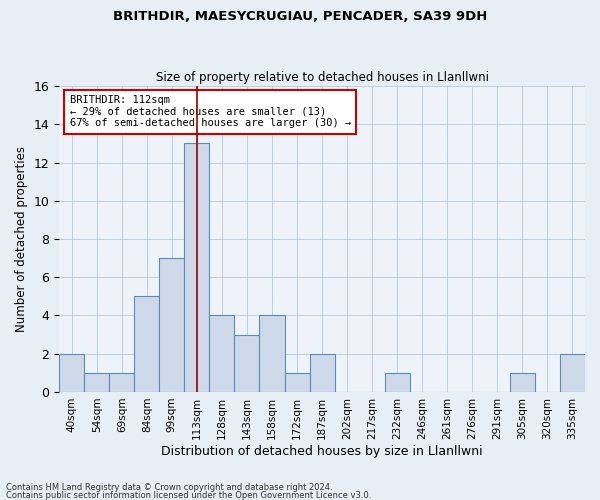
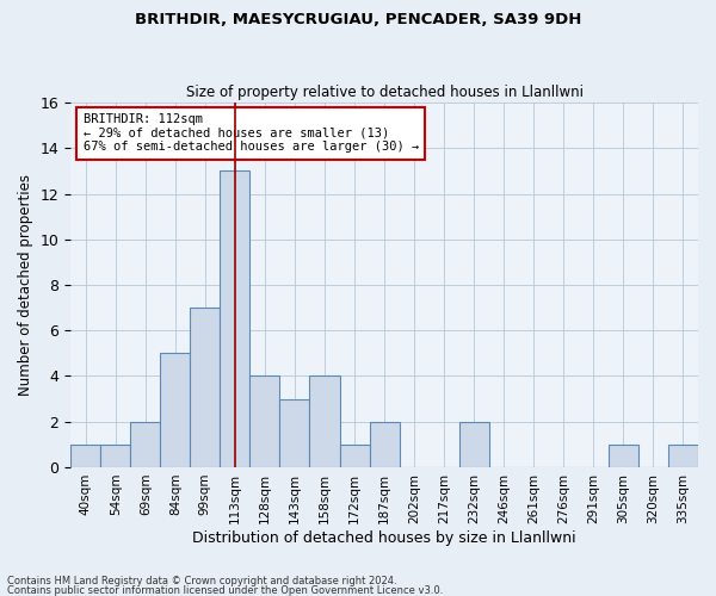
40sqm: 2 -> 1
69sqm: 1 -> 2
232sqm: 1 -> 2
335sqm: 2 -> 1
